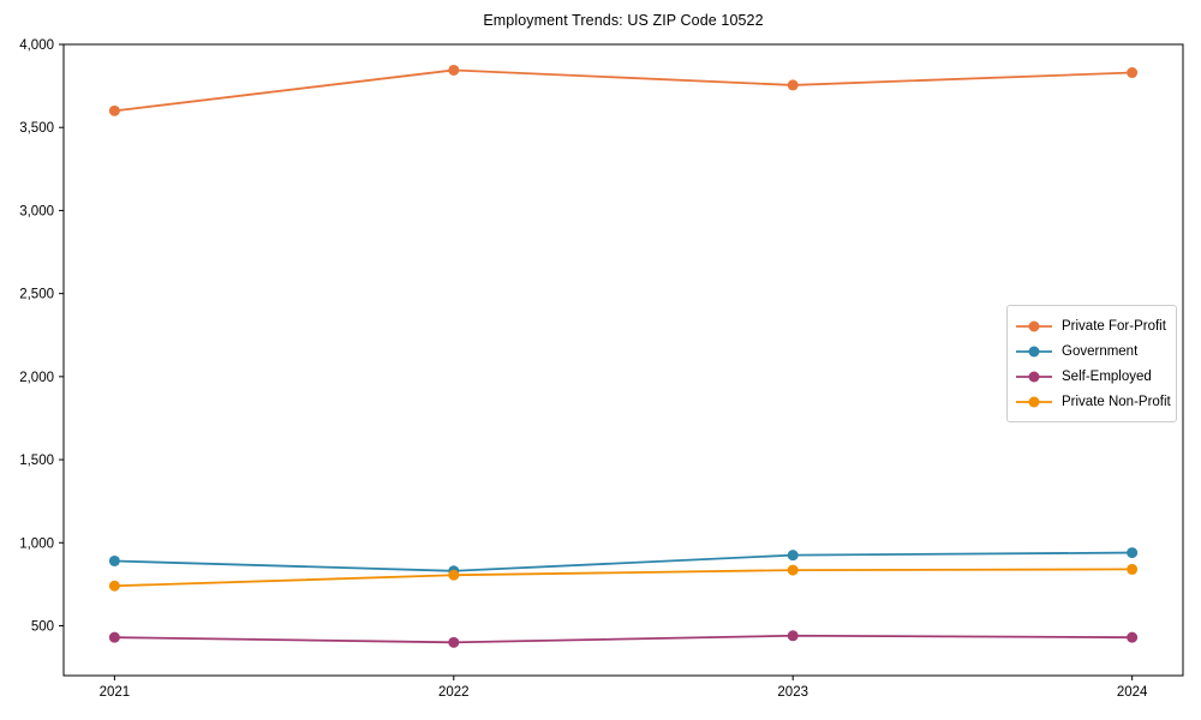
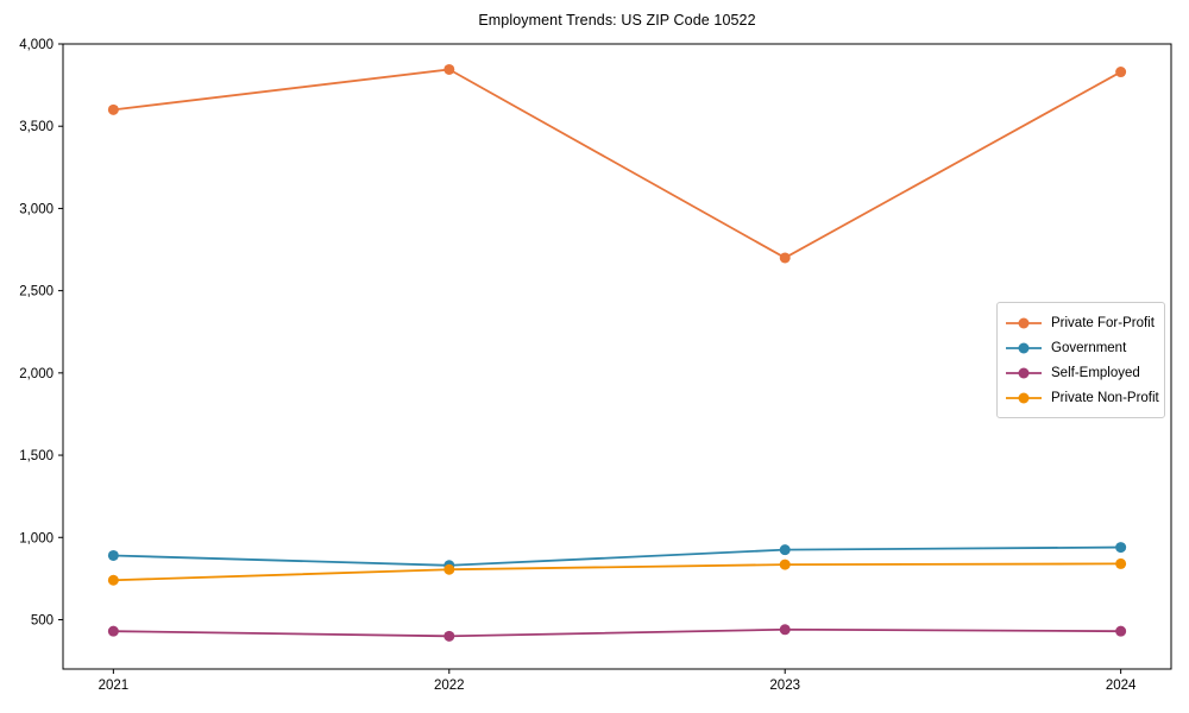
Private For-Profit/2023: 3760 -> 2700
